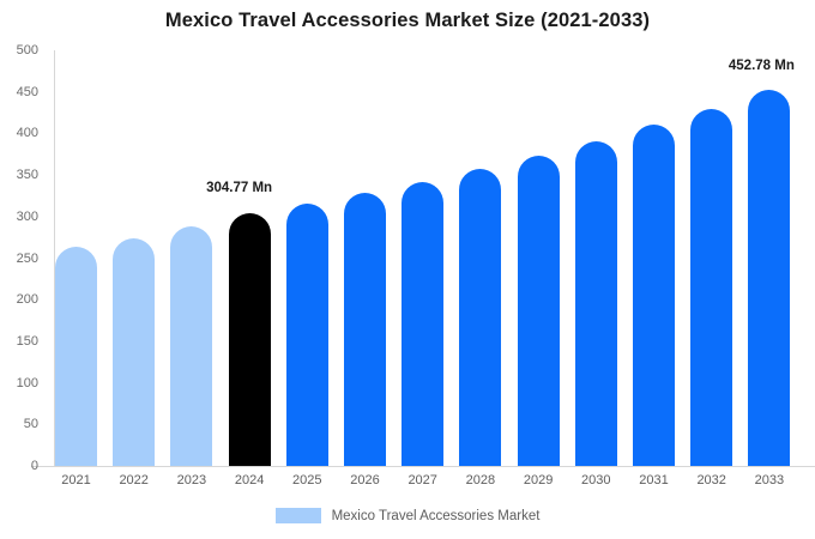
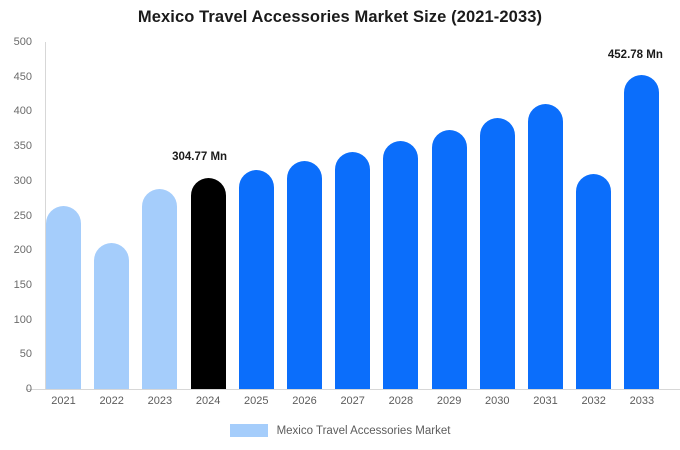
2022: 270 -> 210
2032: 430 -> 310
